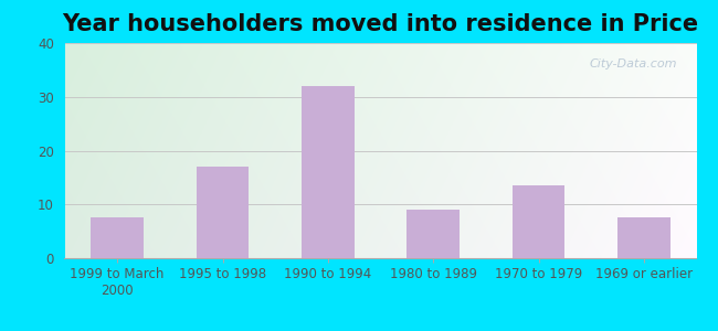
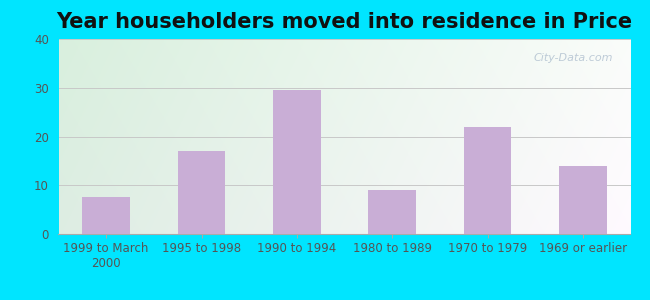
1990 to 1994: 32.0 -> 29.5
1970 to 1979: 13.5 -> 22.0
1969 or earlier: 7.5 -> 14.0
